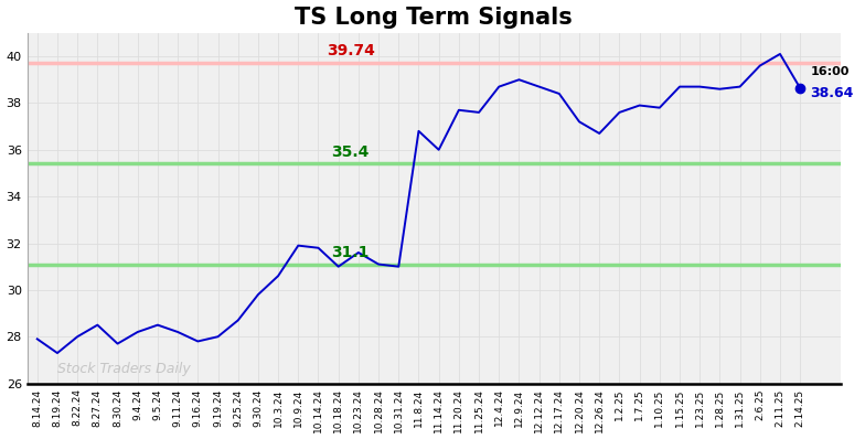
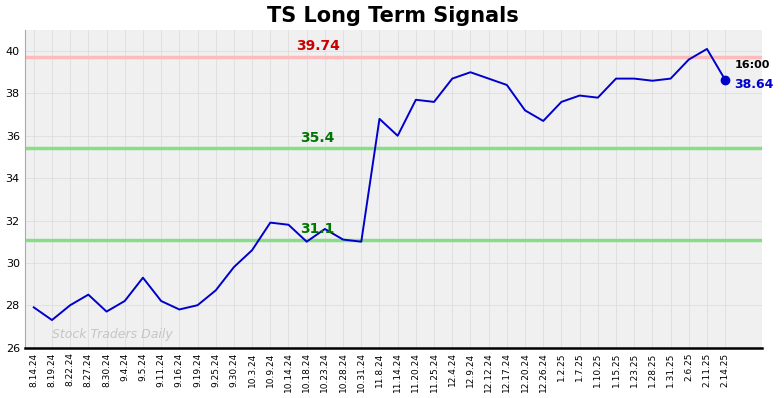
9.5.24: 28.50 -> 29.30
